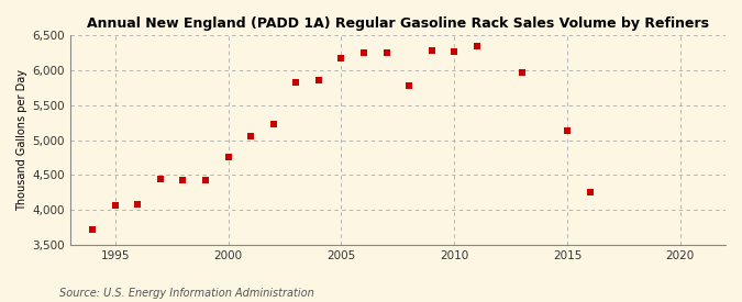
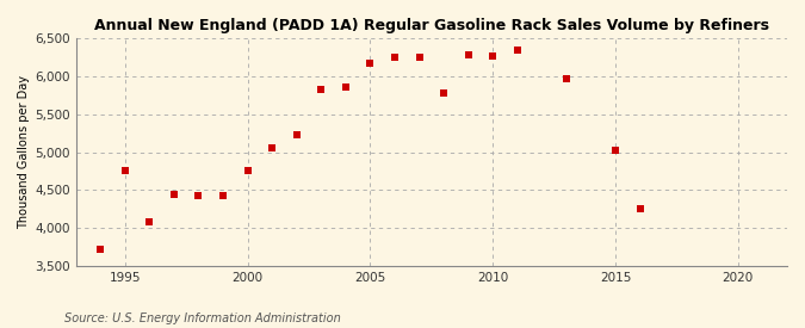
1995: 4,060 -> 4,760
2015: 5,140 -> 5,020
